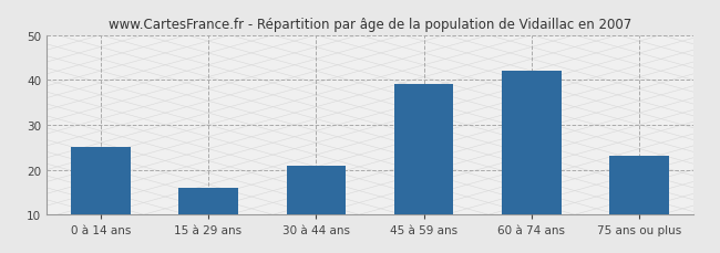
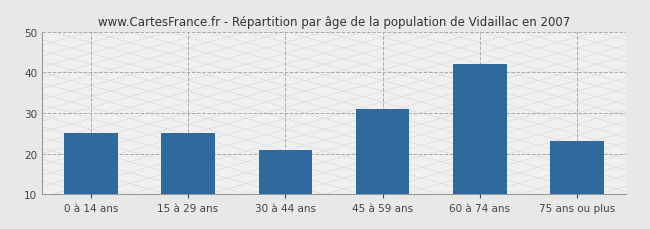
15 à 29 ans: 16 -> 25
45 à 59 ans: 39 -> 31
